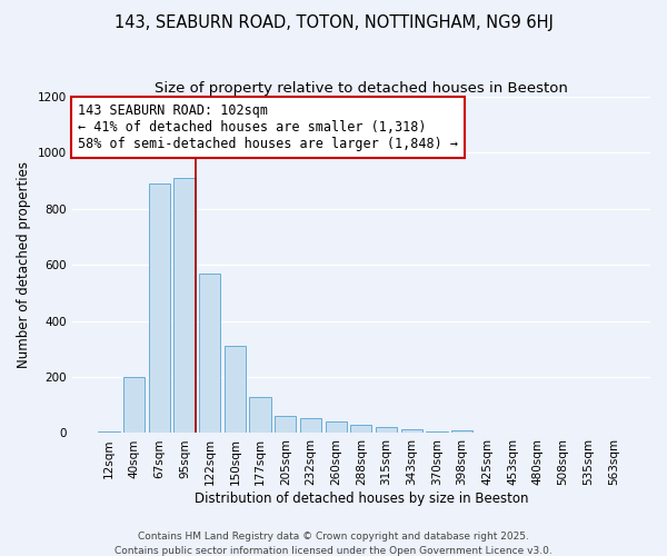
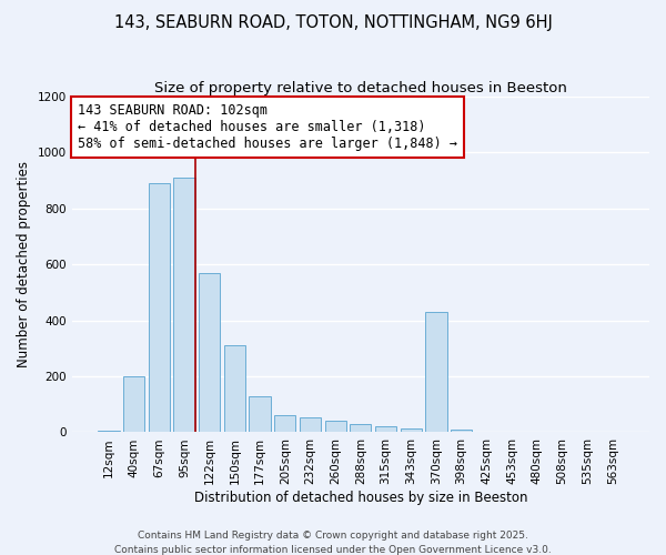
370sqm: 5 -> 430
